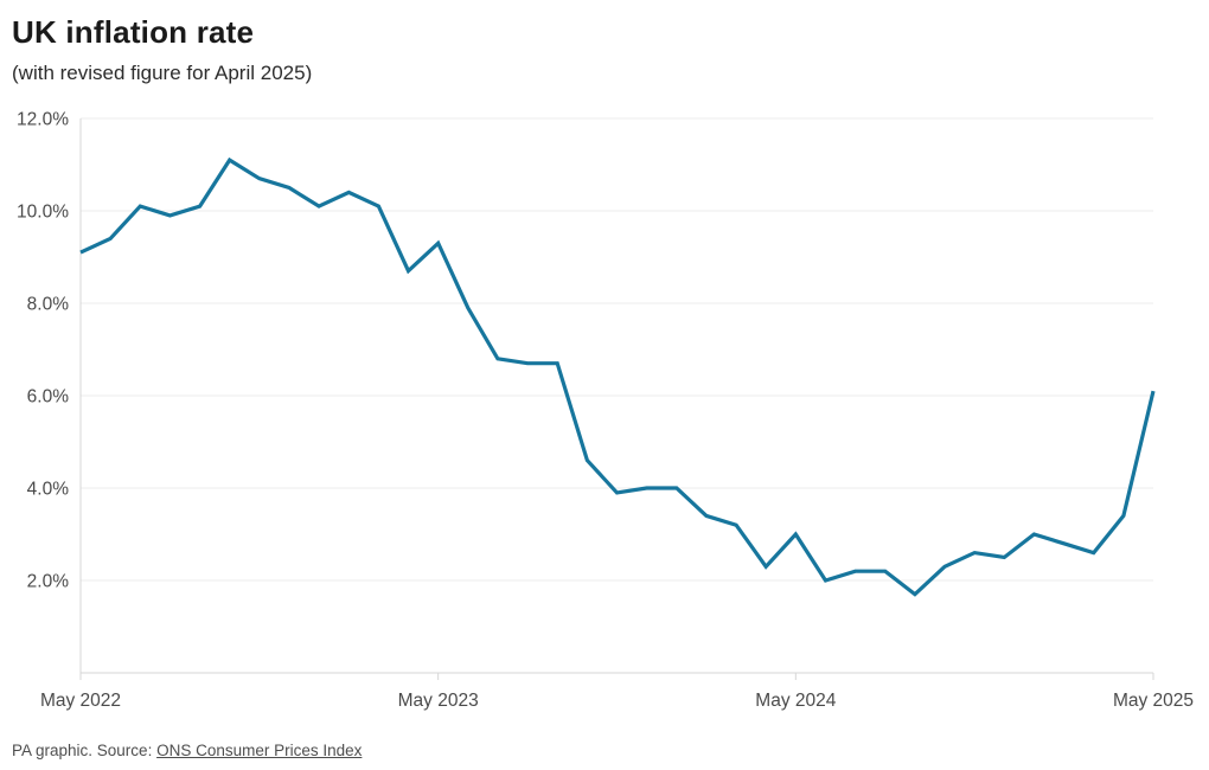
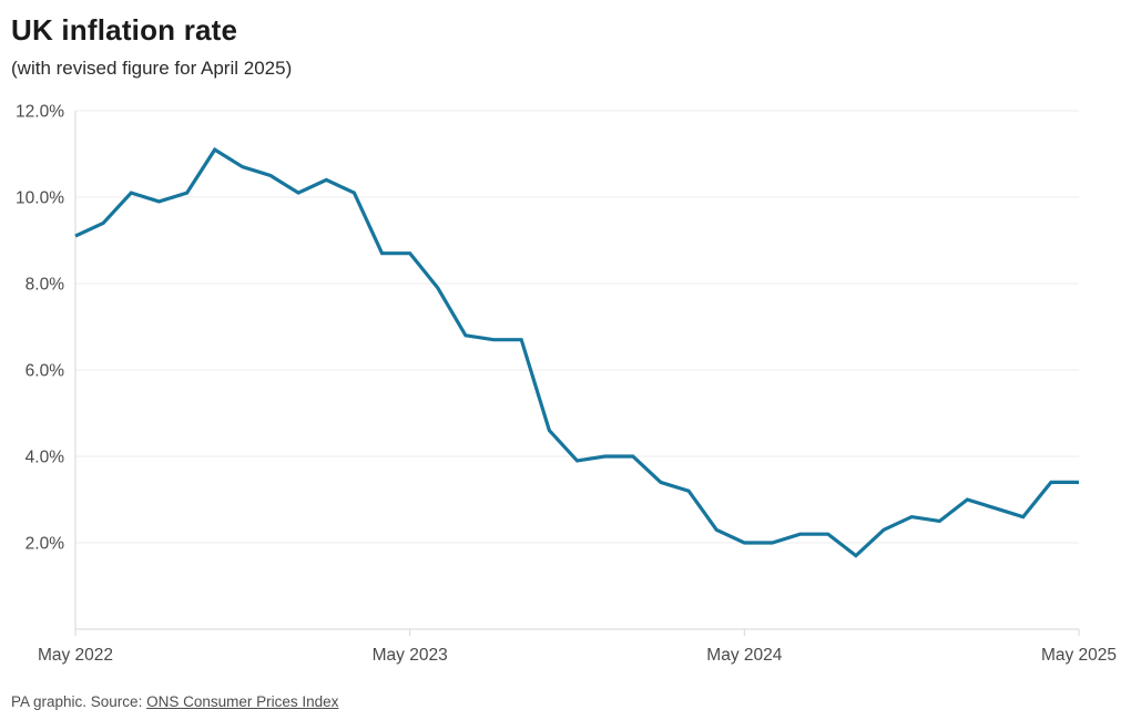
May 2023: 9.3% -> 8.7%
May 2024: 3.0% -> 2.0%
May 2025: 6.1% -> 3.4%
